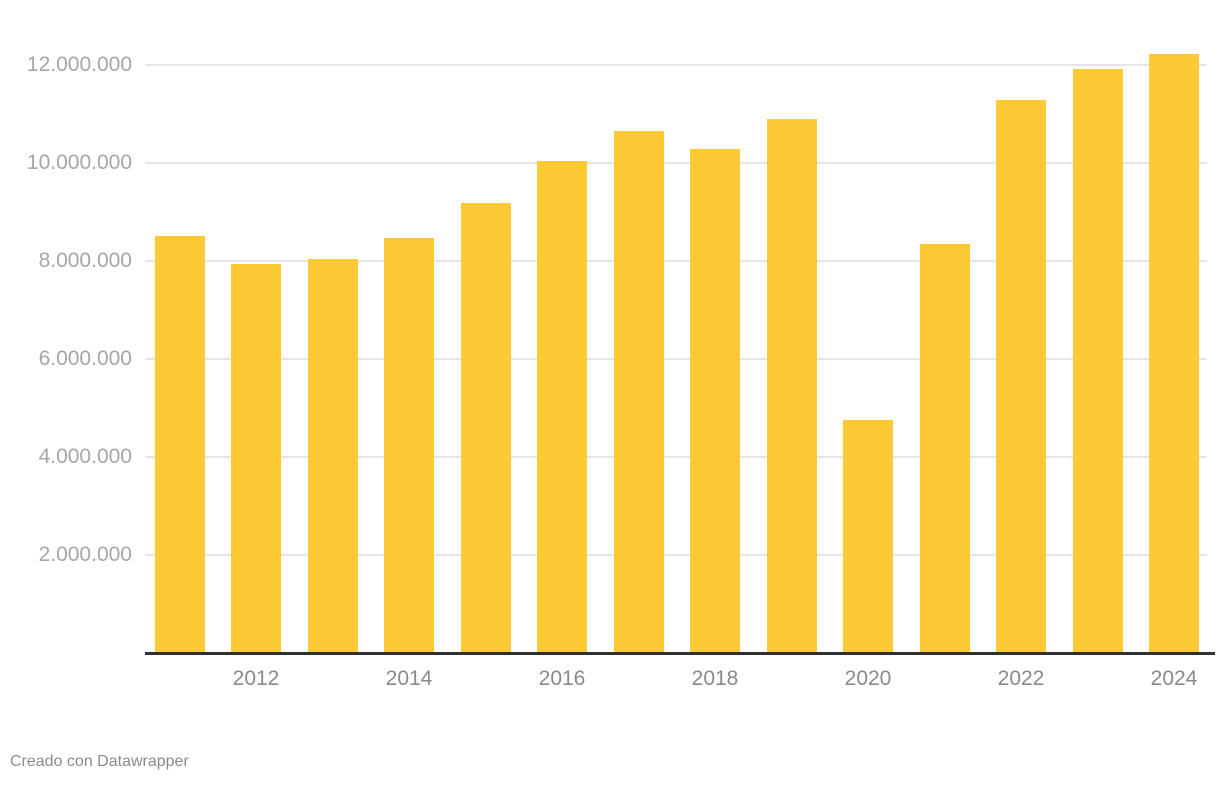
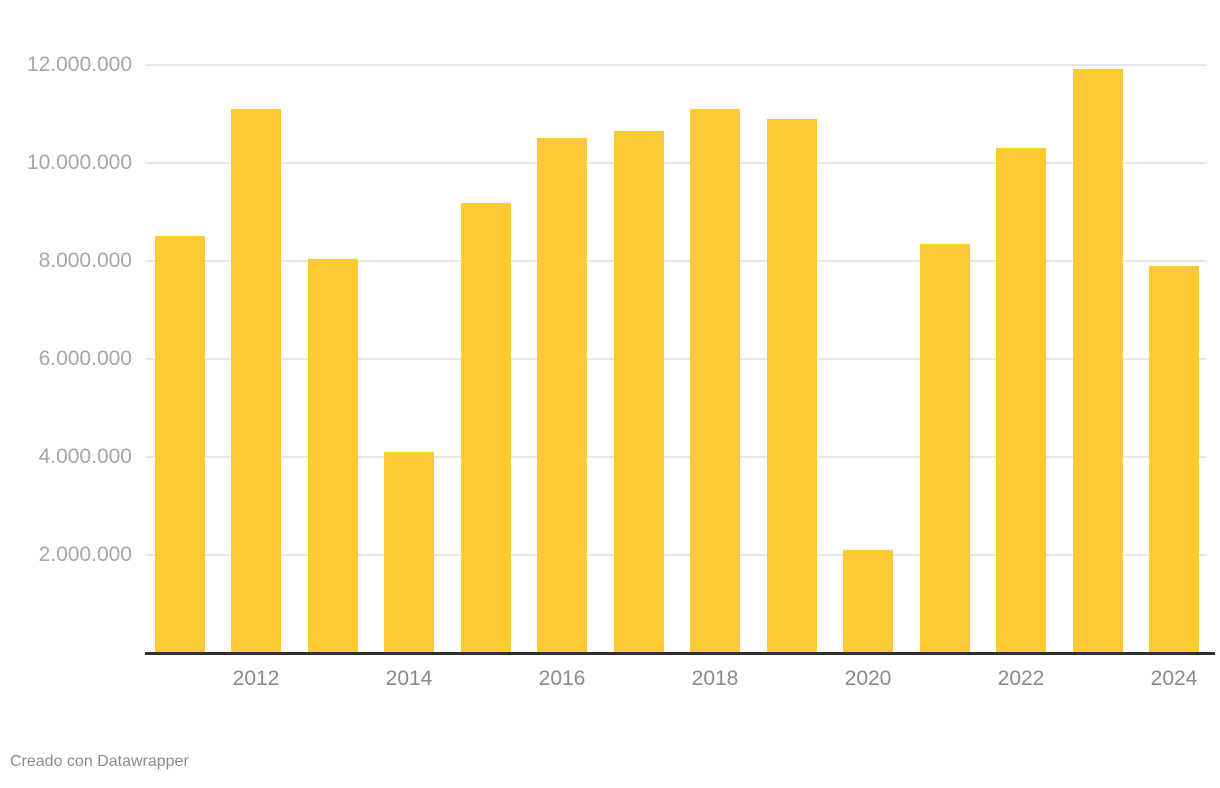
2012: 7900000 -> 11100000
2014: 8500000 -> 4100000
2016: 10000000 -> 10500000
2018: 10300000 -> 11100000
2020: 4800000 -> 2100000
2022: 11300000 -> 10300000
2024: 12200000 -> 7900000
